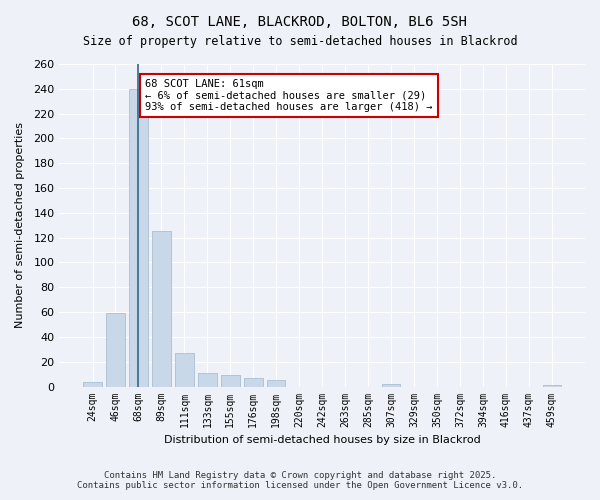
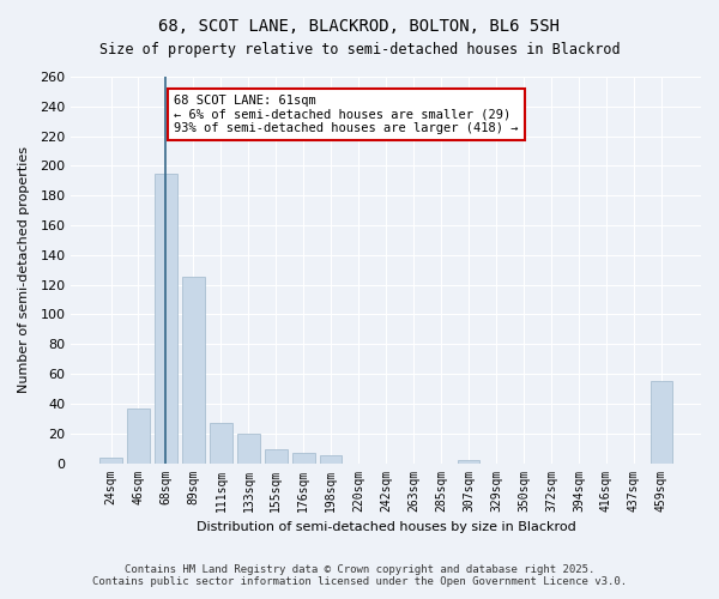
46sqm: 59 -> 37
68sqm: 240 -> 195
133sqm: 11 -> 20
459sqm: 1 -> 55
